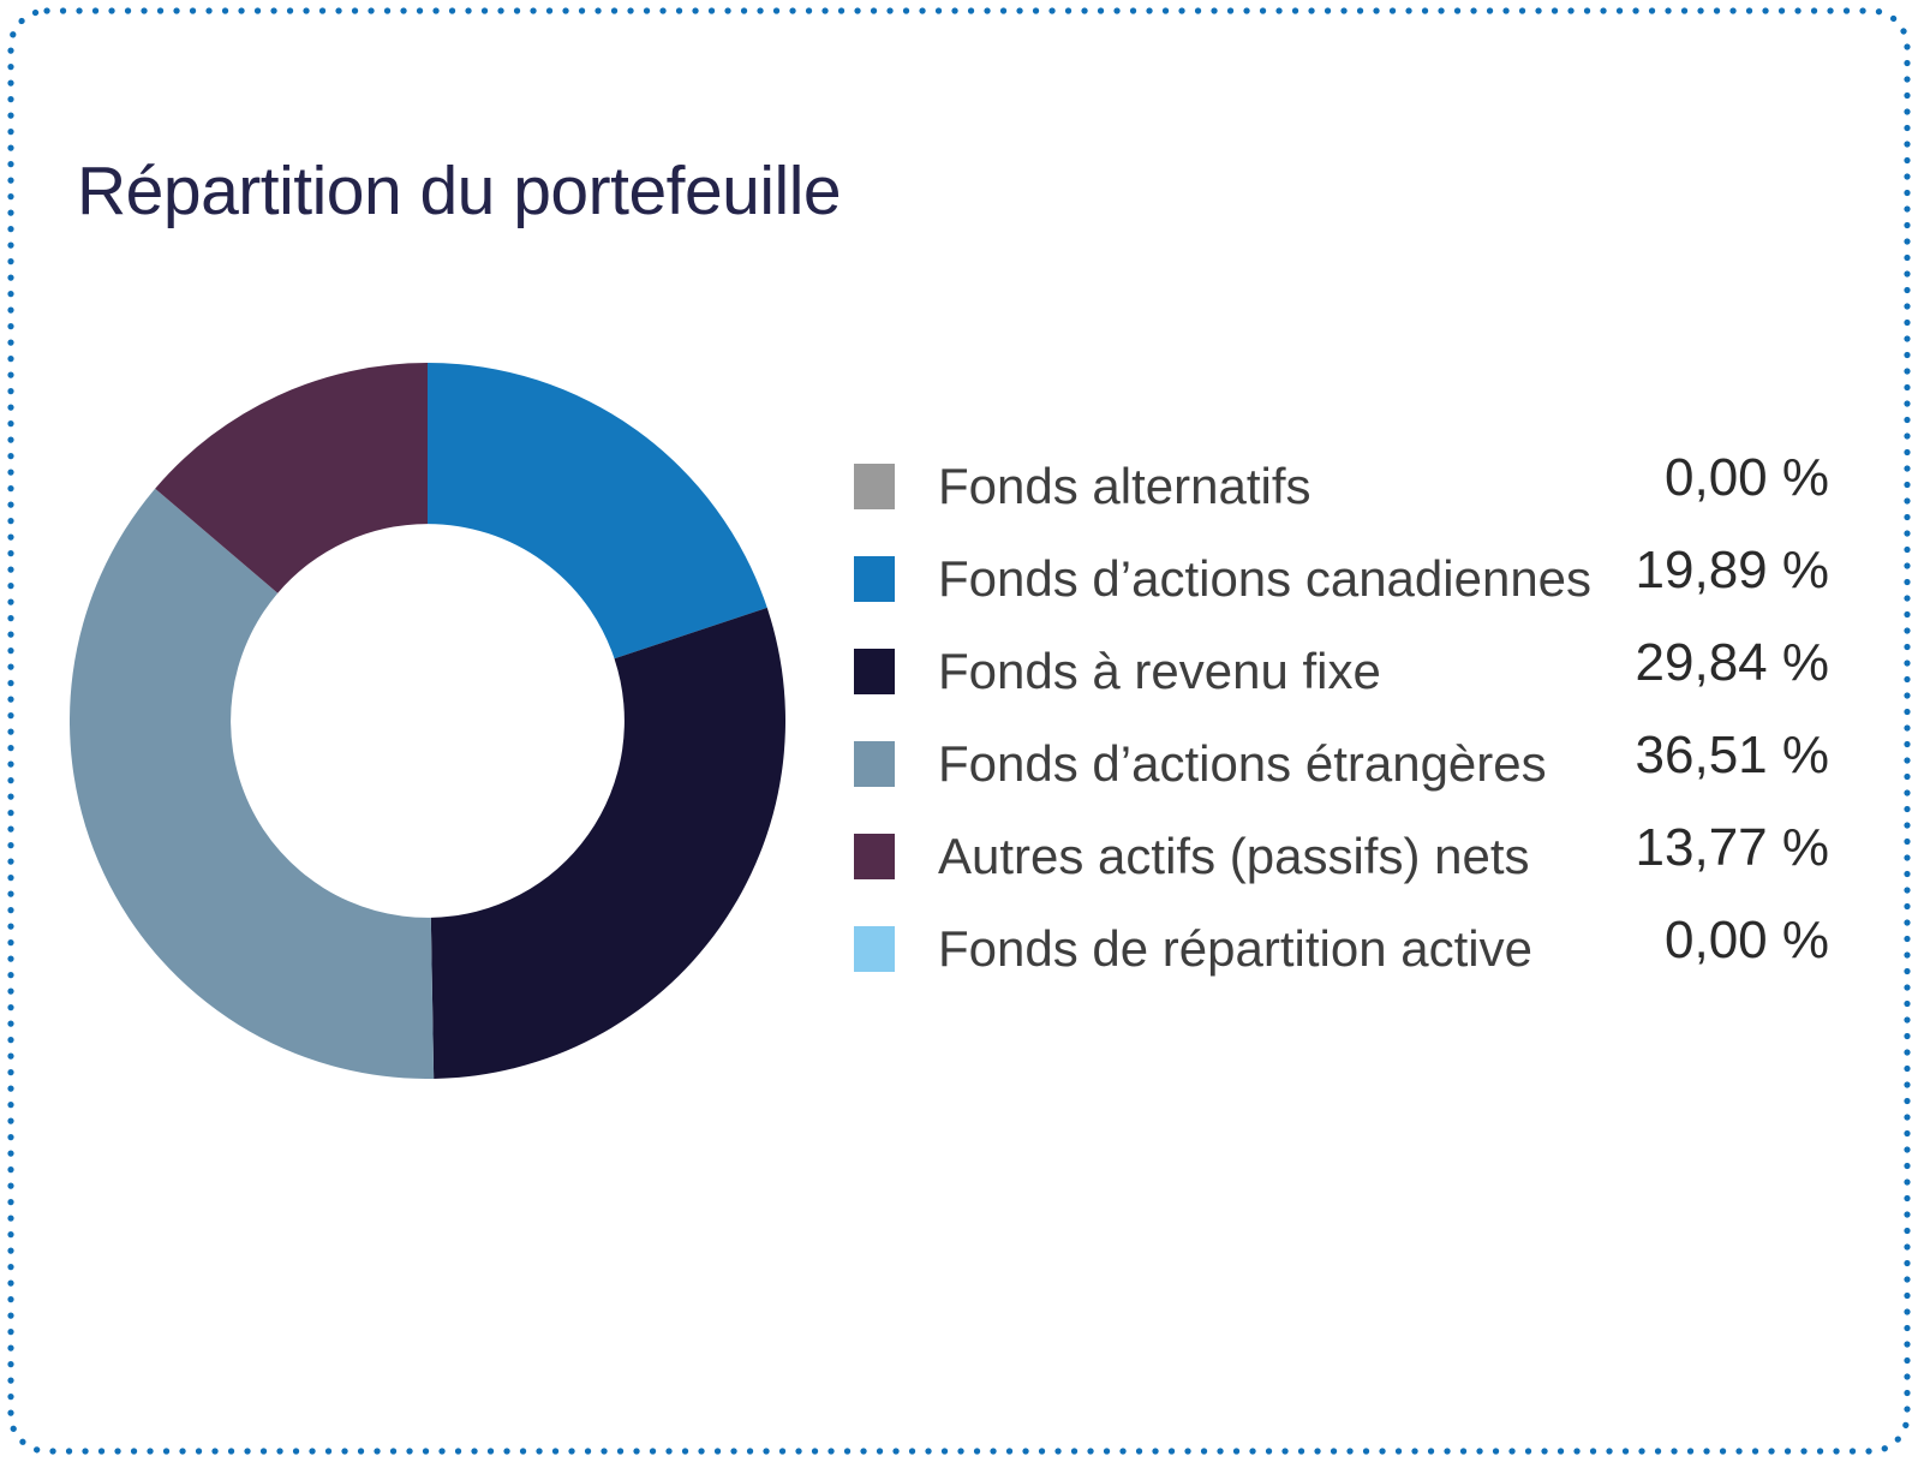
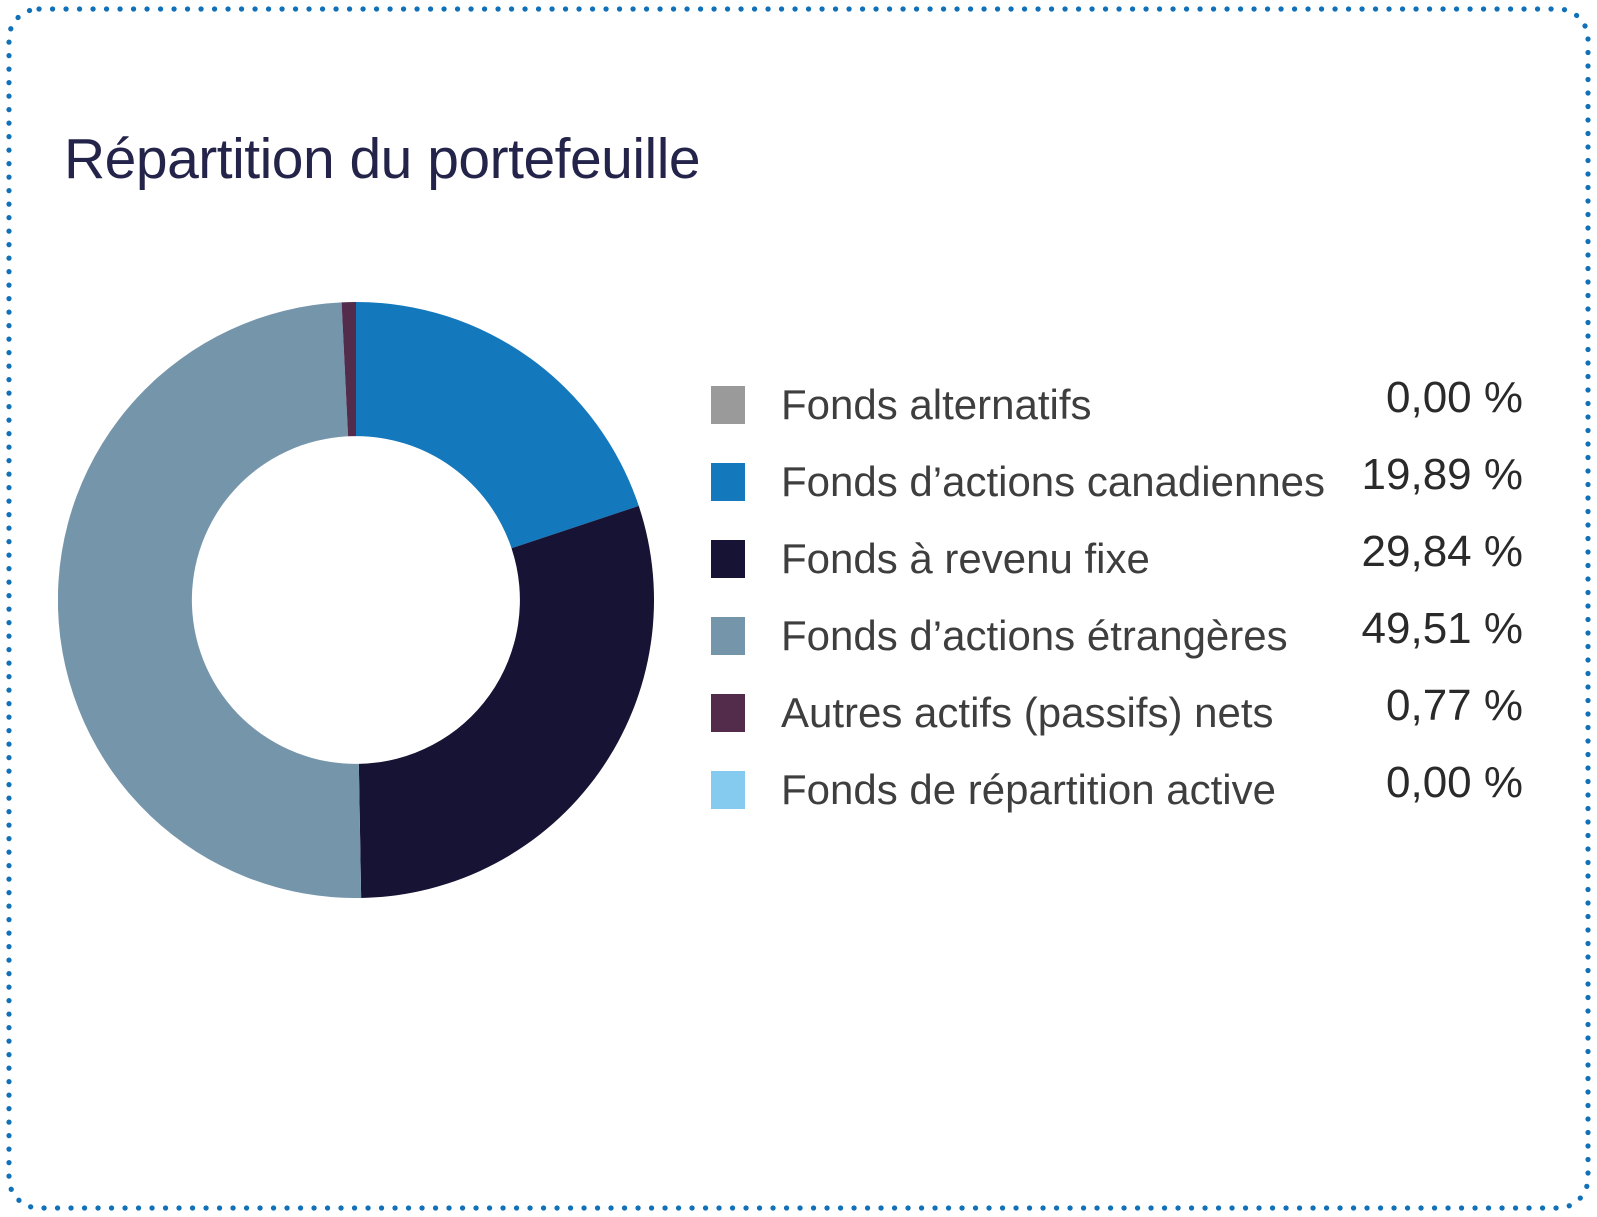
Fonds d’actions étrangères: 36,51 -> 49,51
Autres actifs (passifs) nets: 13,77 -> 0,77
